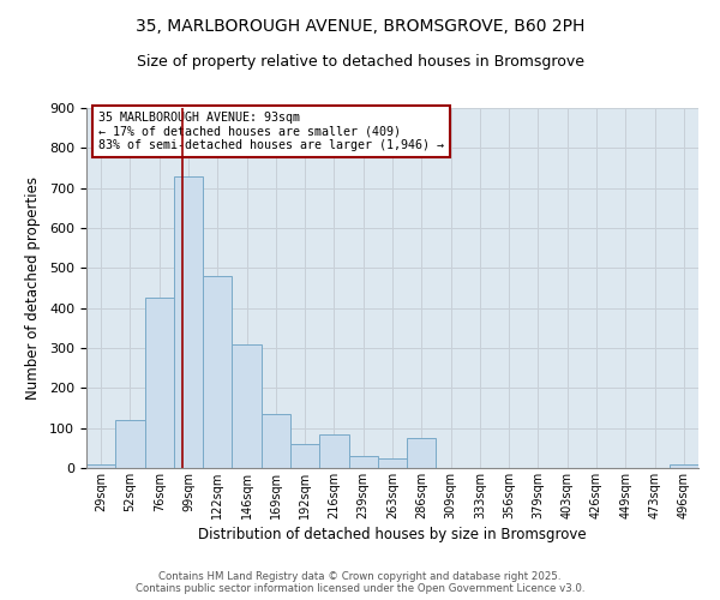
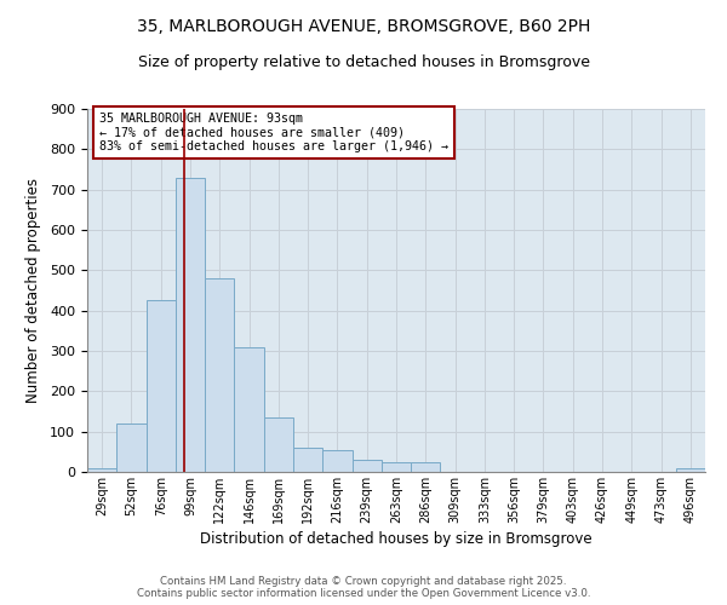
216sqm: 85 -> 55
286sqm: 75 -> 25
